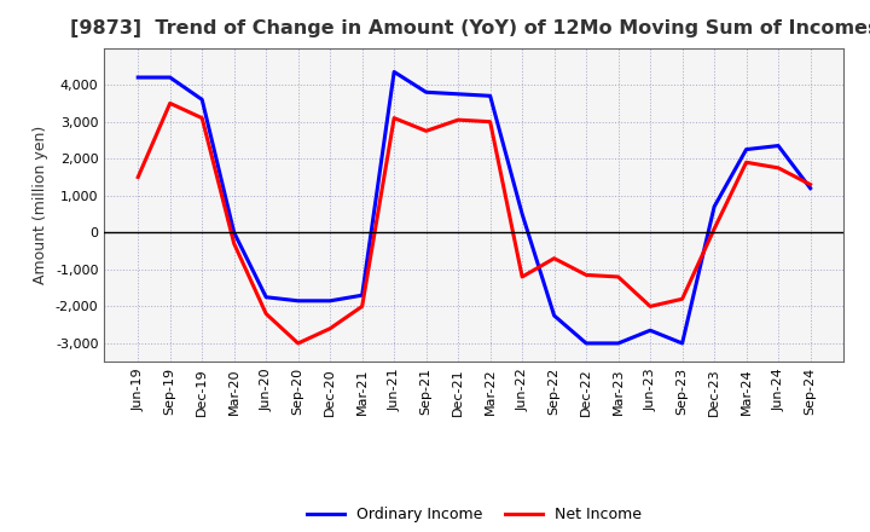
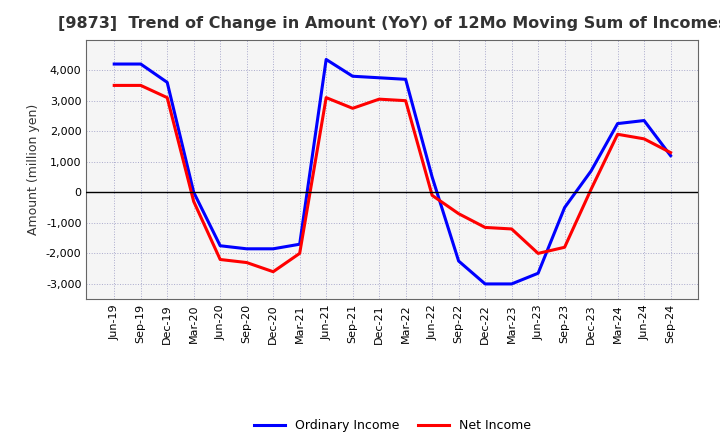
Net Income/Jun-19: 1,500 -> 3,500
Net Income/Sep-20: -3,000 -> -2,300
Net Income/Jun-22: -1,200 -> -100
Ordinary Income/Sep-23: -3,000 -> -500
